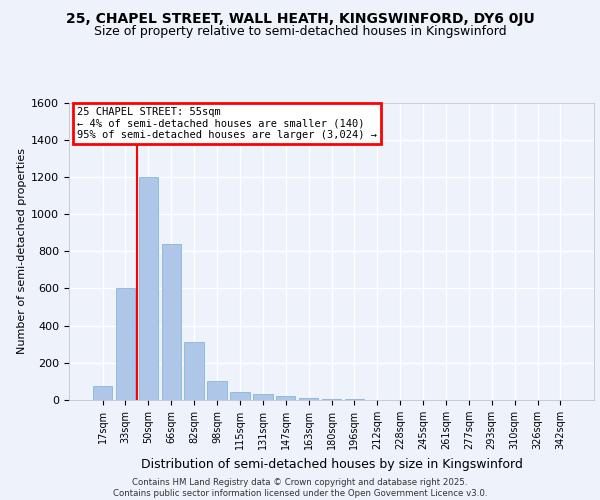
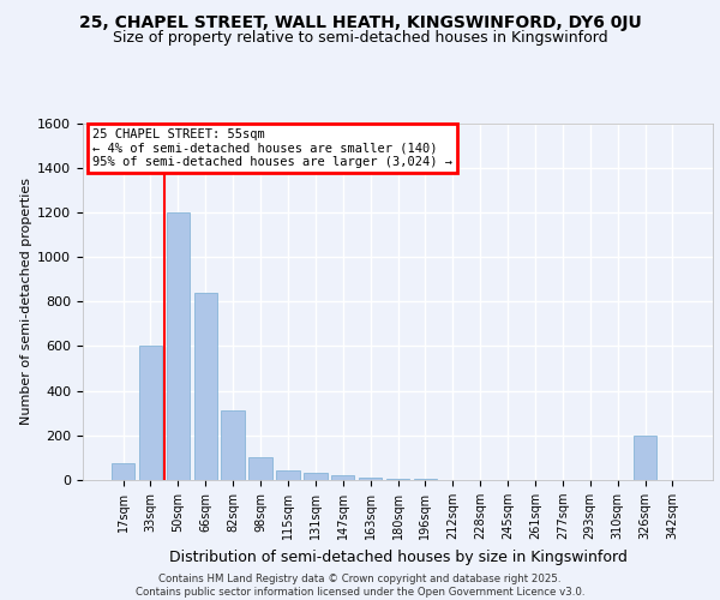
326sqm: 0 -> 200
